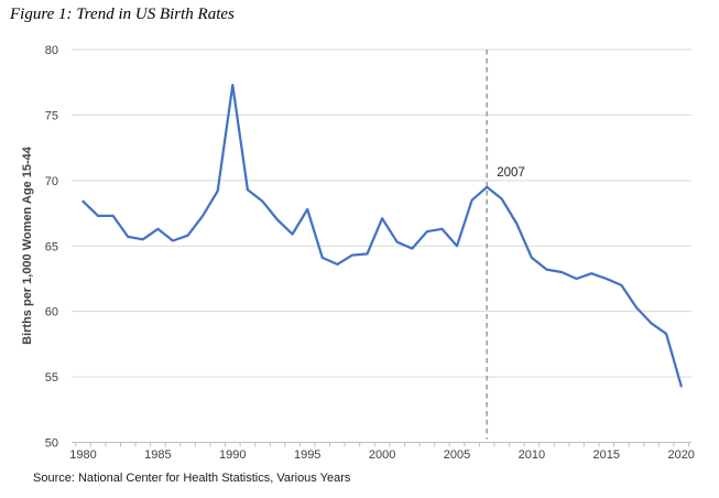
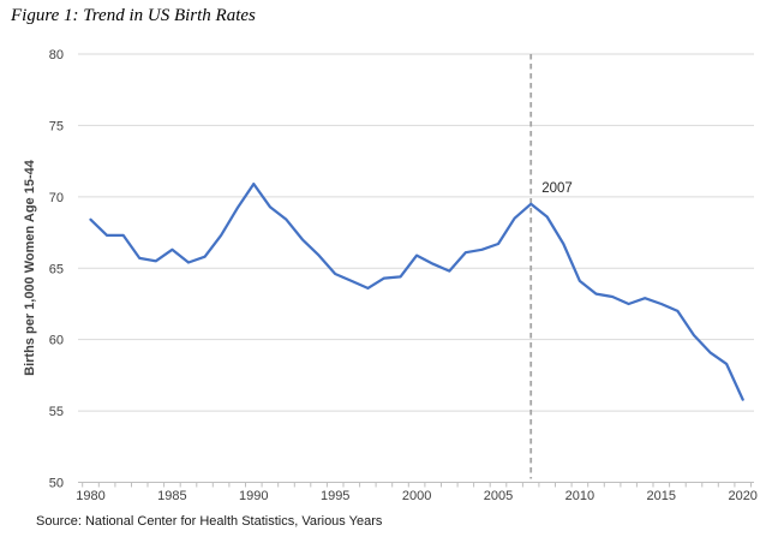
1990: 77.3 -> 70.9
1995: 67.8 -> 64.6
2000: 67.1 -> 65.9
2005: 65.0 -> 66.7
2020: 54.3 -> 55.8
